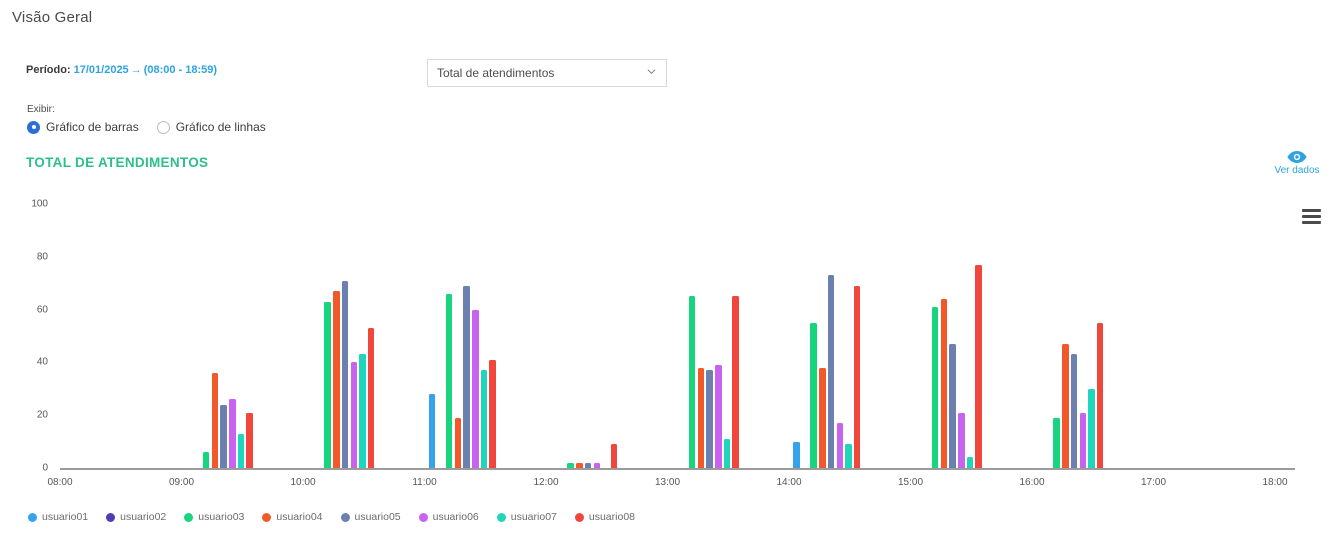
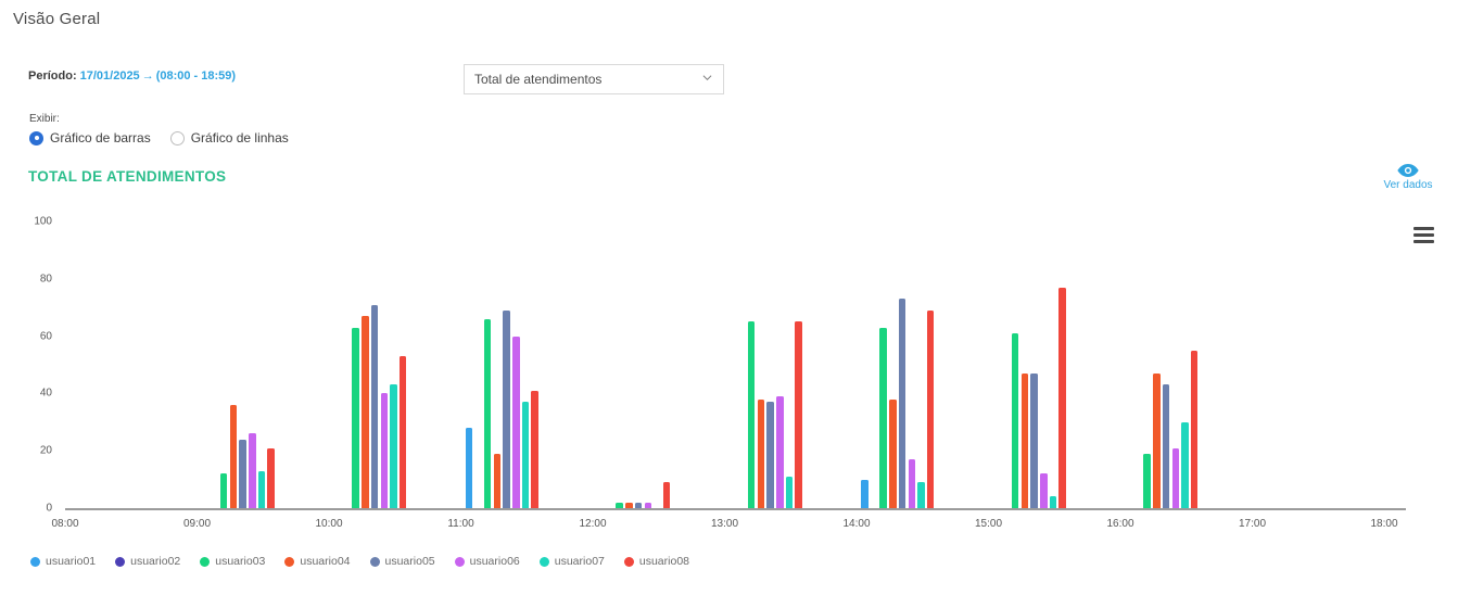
usuario03/09:00: 6 -> 12
usuario03/14:00: 55 -> 63
usuario04/15:00: 64 -> 47
usuario06/15:00: 21 -> 12
